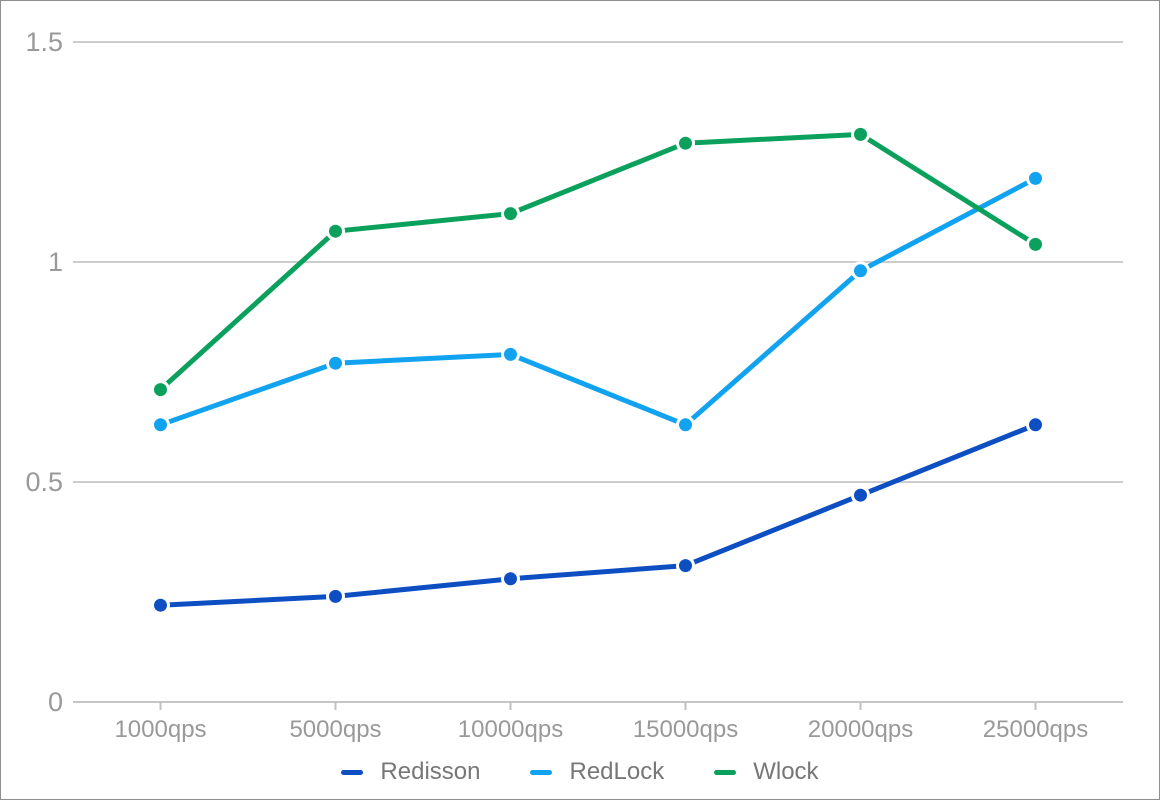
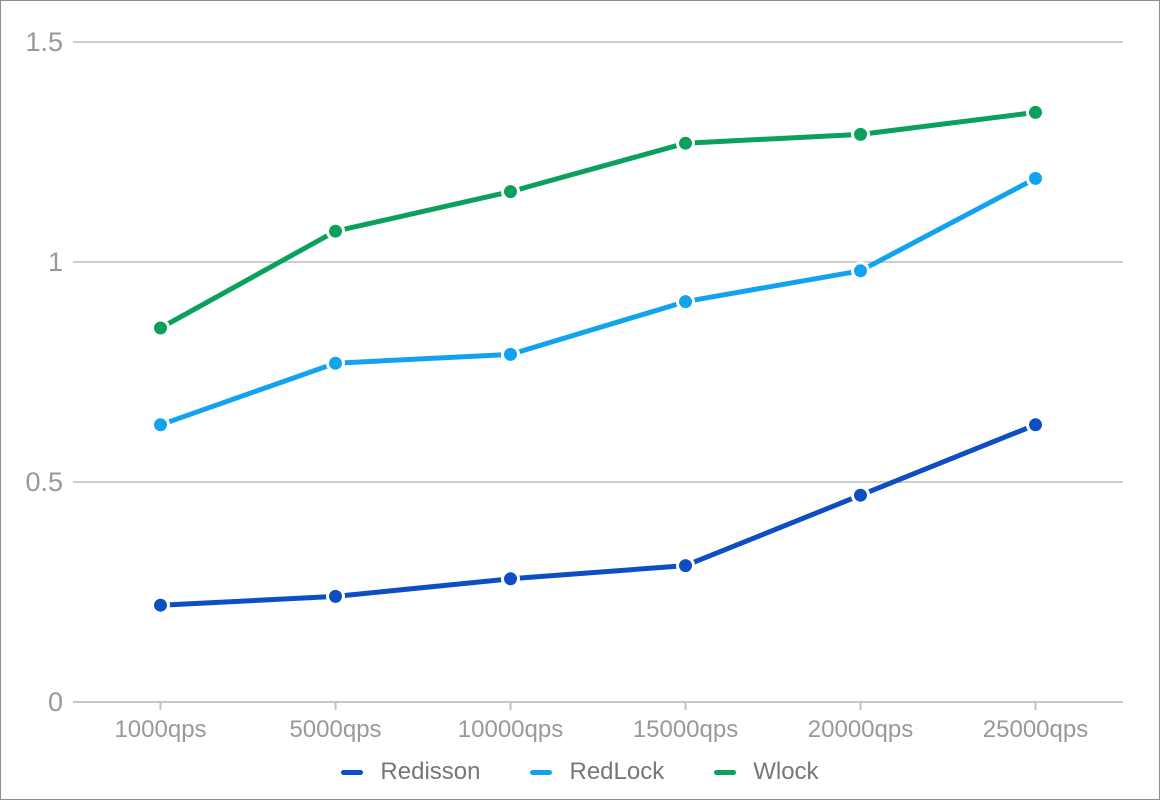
Wlock/1000qps: 0.71 -> 0.85
Wlock/10000qps: 1.11 -> 1.16
RedLock/15000qps: 0.63 -> 0.91
Wlock/25000qps: 1.04 -> 1.34
